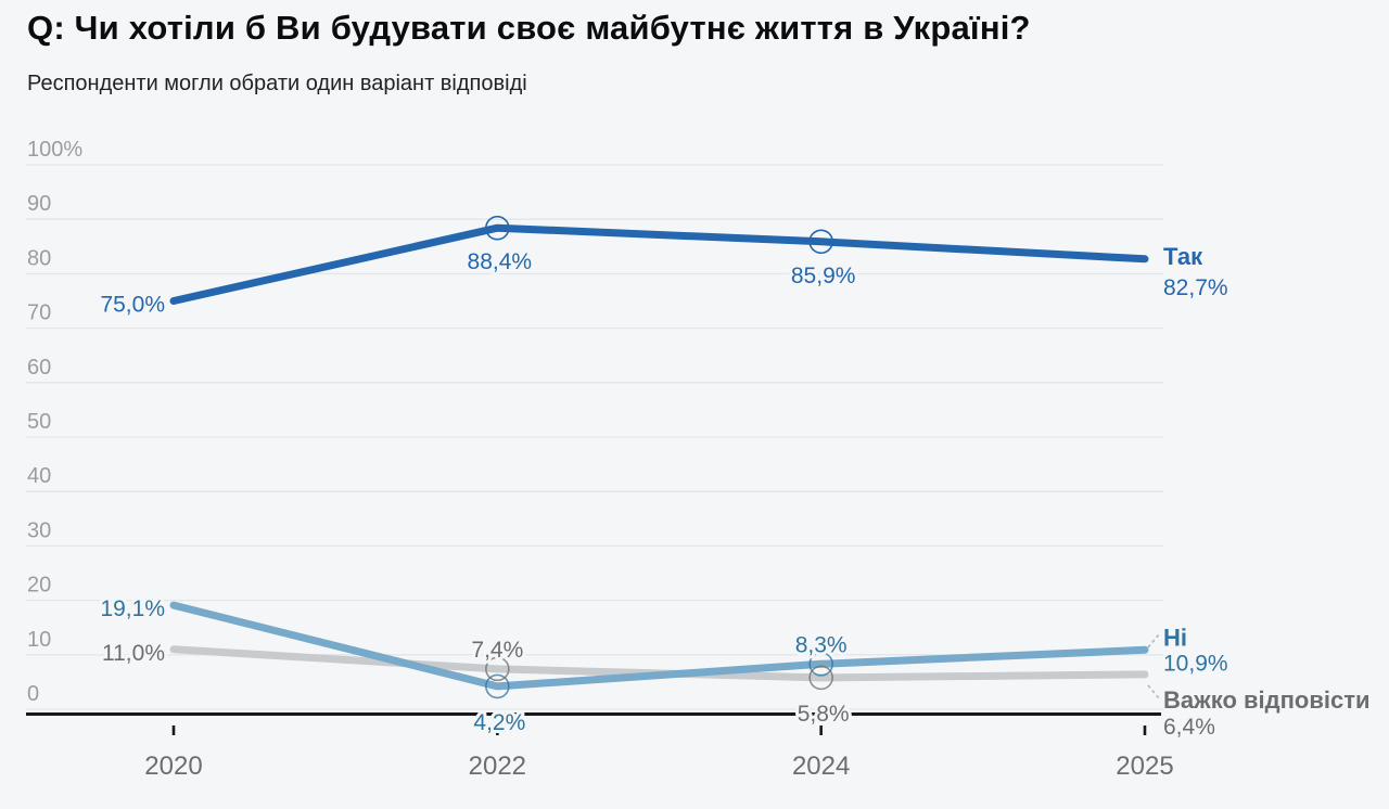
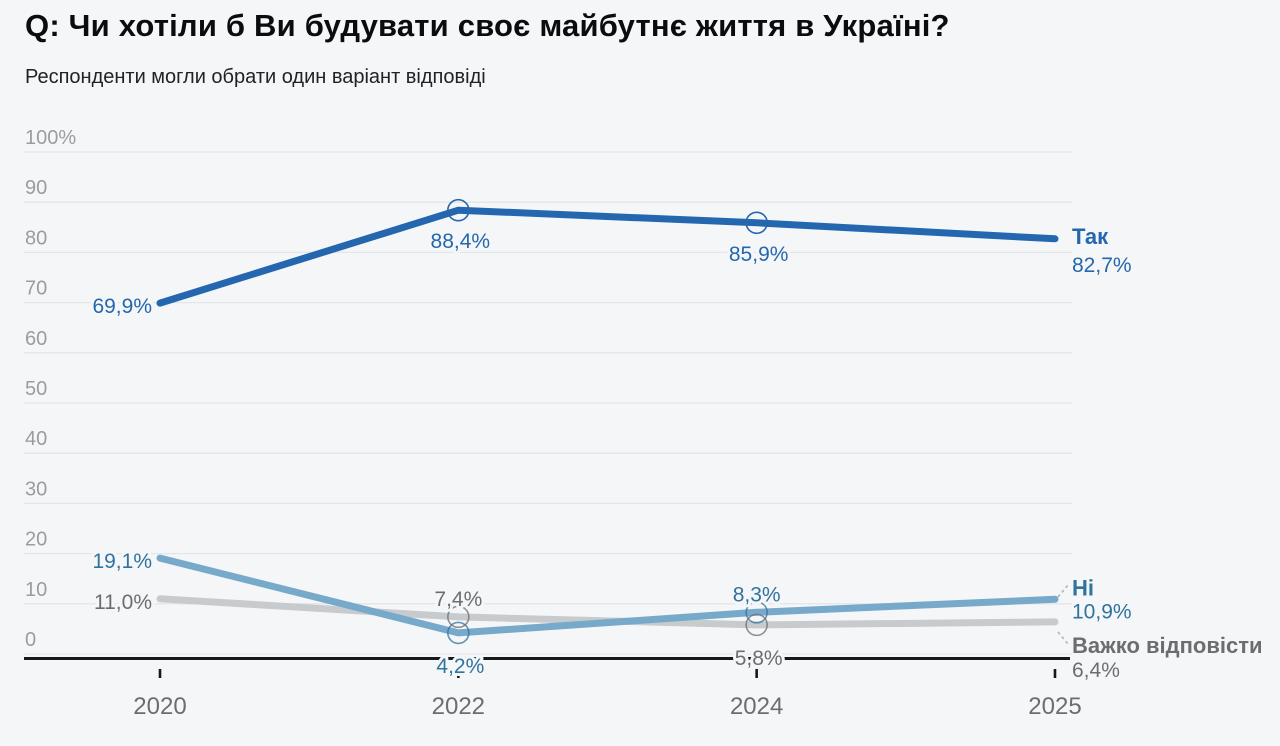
Так/2020: 75,0% -> 69,9%
